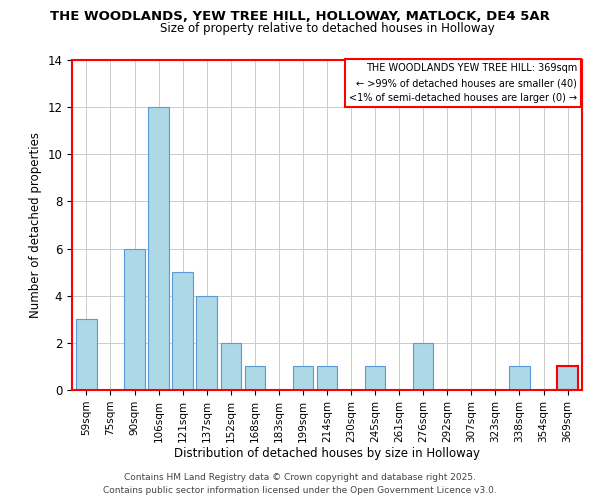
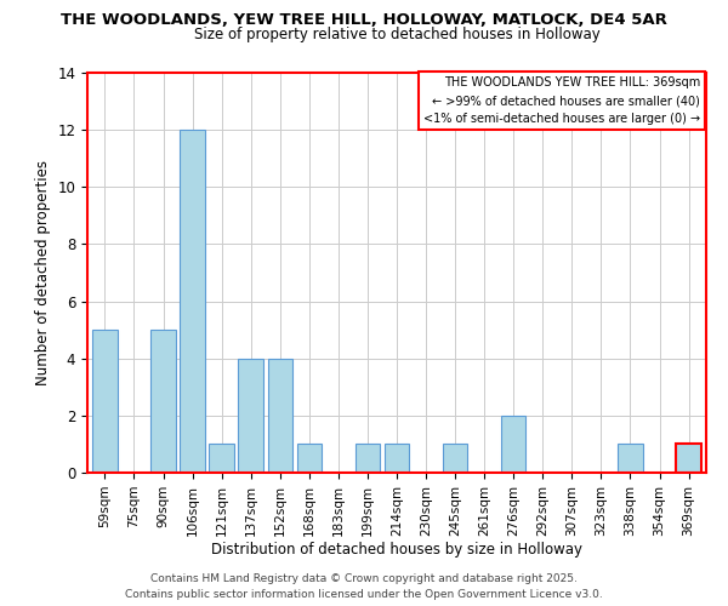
59sqm: 3 -> 5
90sqm: 6 -> 5
121sqm: 5 -> 1
152sqm: 2 -> 4
